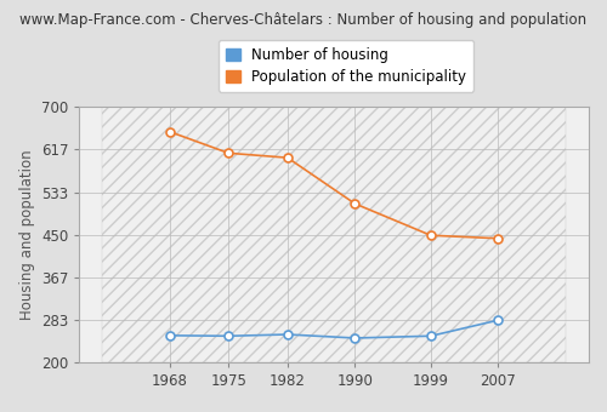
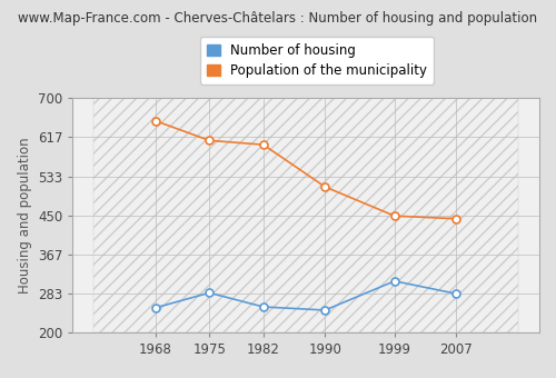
Number of housing/1975: 252 -> 285
Number of housing/1999: 252 -> 310
